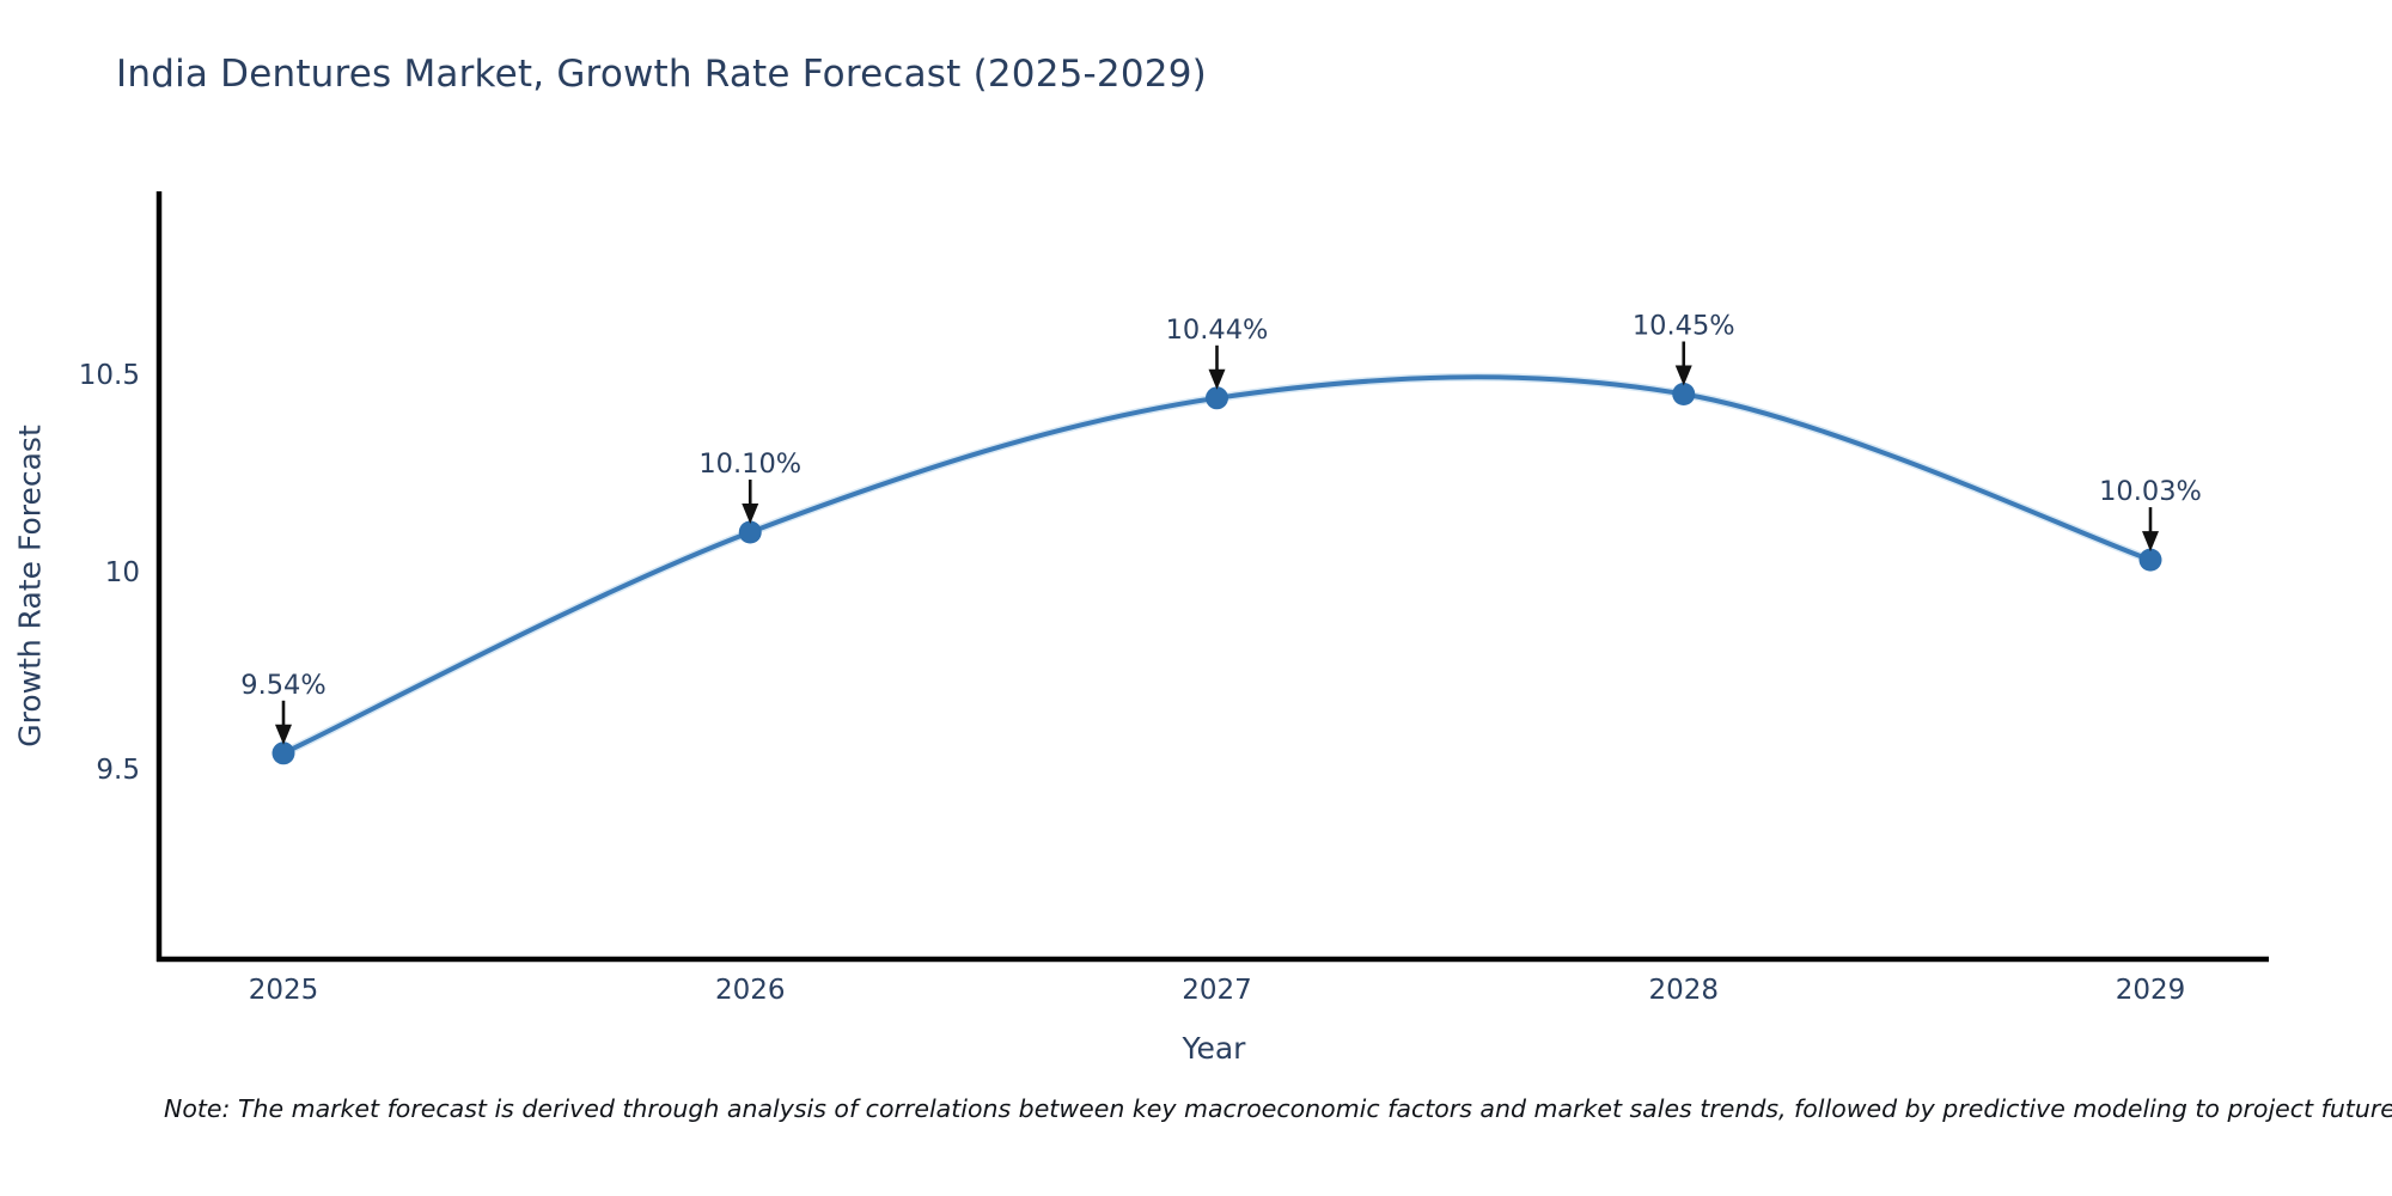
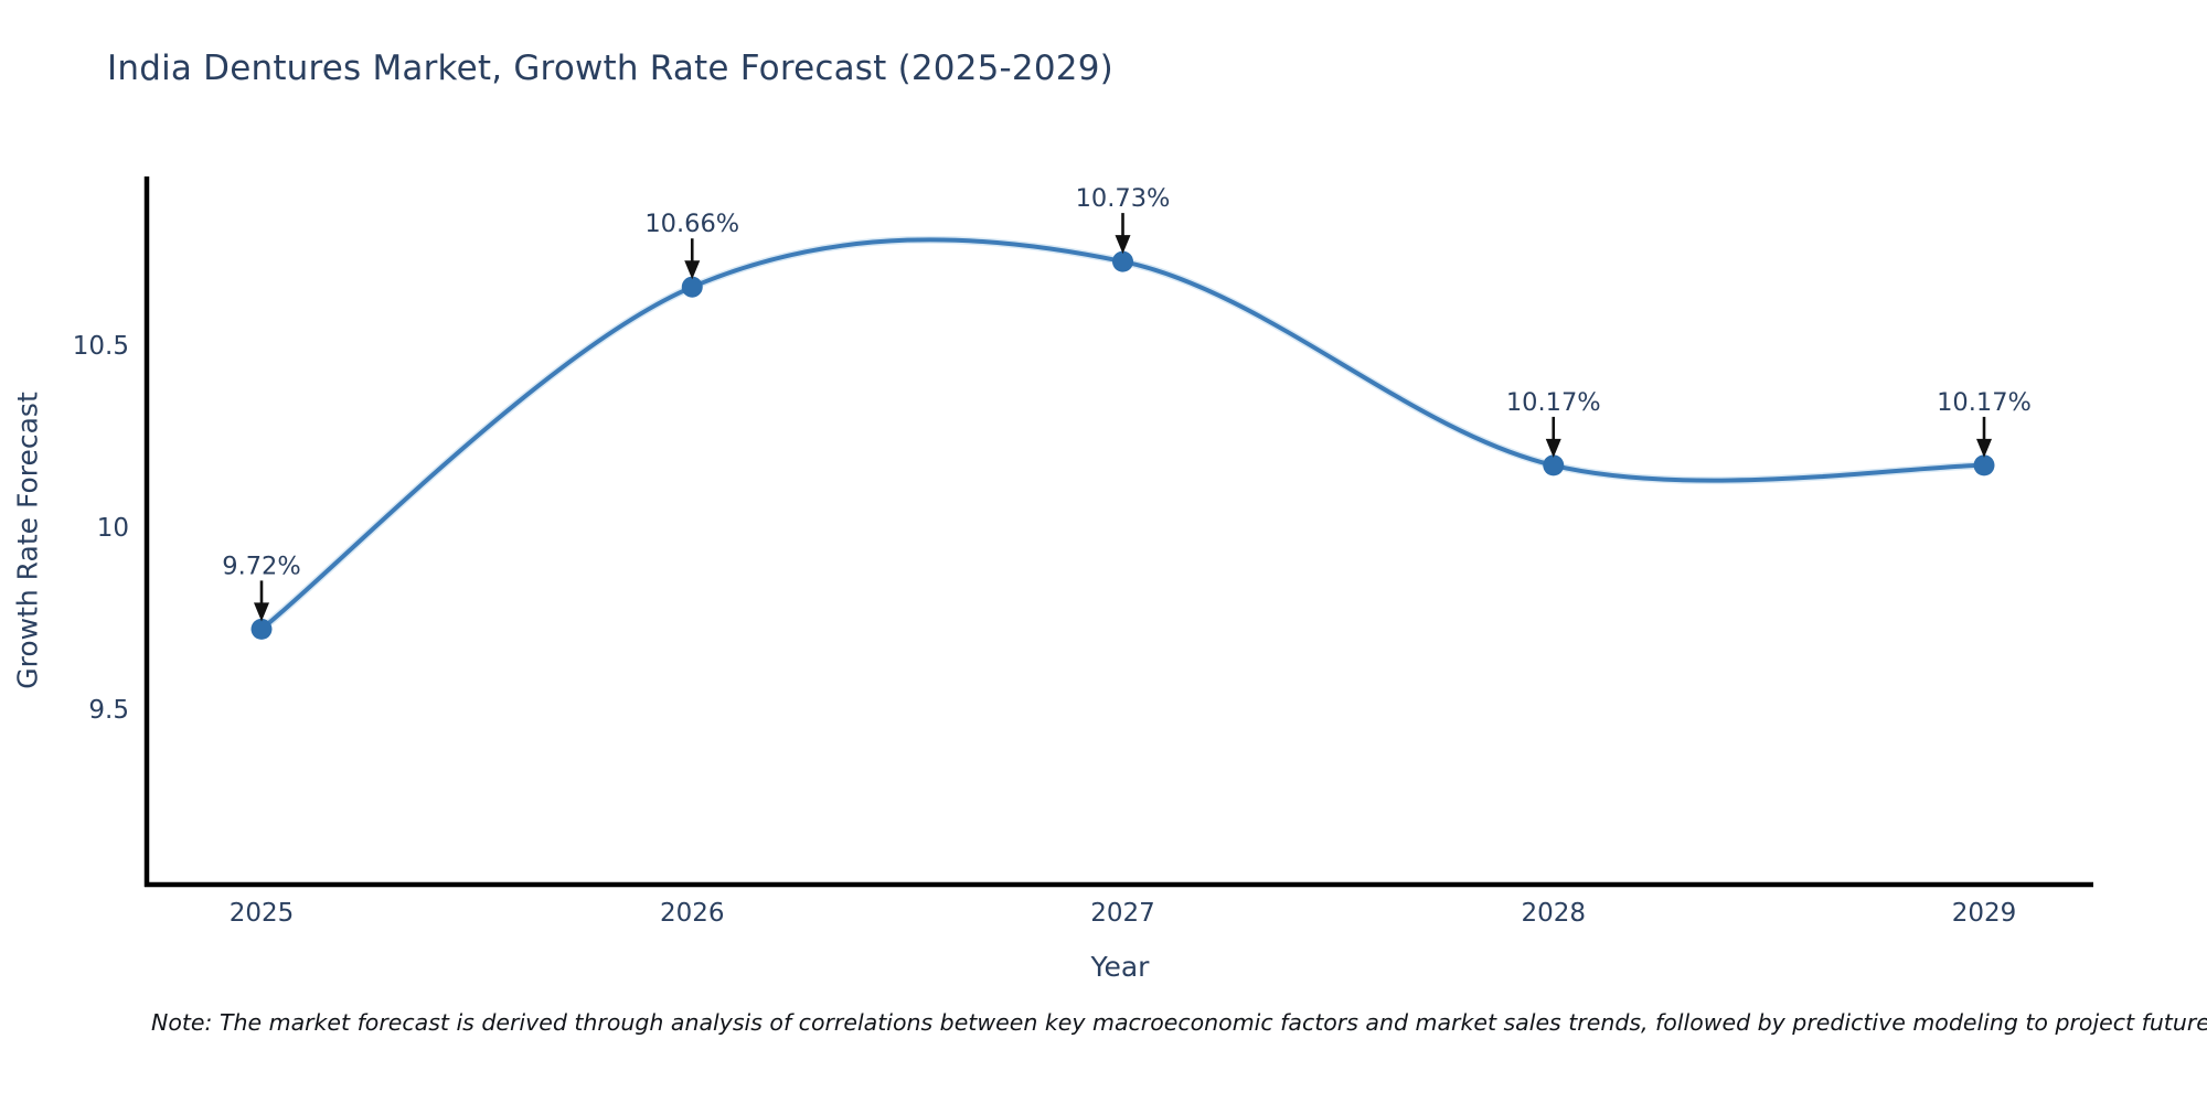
2025: 9.54% -> 9.72%
2026: 10.10% -> 10.66%
2027: 10.44% -> 10.73%
2028: 10.45% -> 10.17%
2029: 10.03% -> 10.17%
